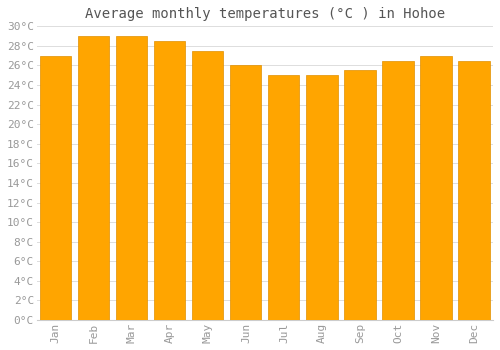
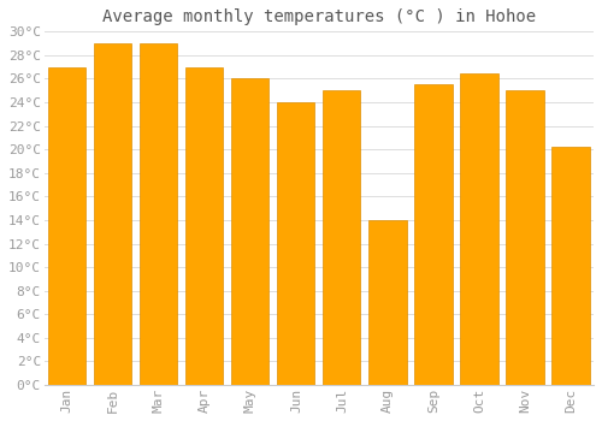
Apr: 28.5°C -> 27.0°C
May: 27.5°C -> 26.0°C
Jun: 26.0°C -> 24.0°C
Aug: 25.0°C -> 14.0°C
Nov: 27.0°C -> 25.0°C
Dec: 26.5°C -> 20.2°C
